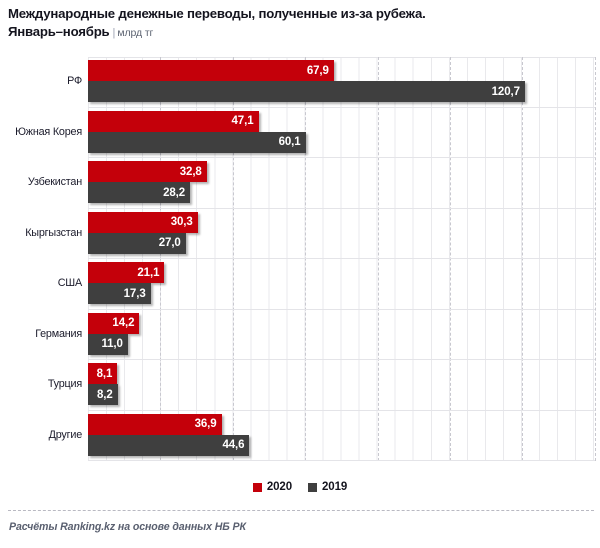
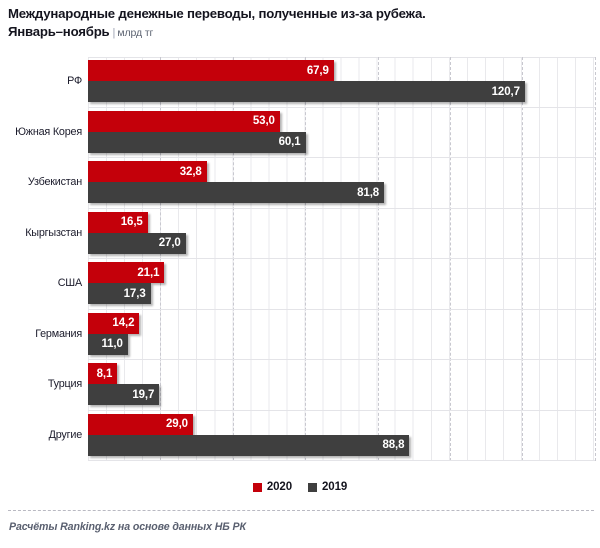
2020/Южная Корея: 47,1 -> 53,0
2019/Узбекистан: 28,2 -> 81,8
2020/Кыргызстан: 30,3 -> 16,5
2019/Турция: 8,2 -> 19,7
2020/Другие: 36,9 -> 29,0
2019/Другие: 44,6 -> 88,8
